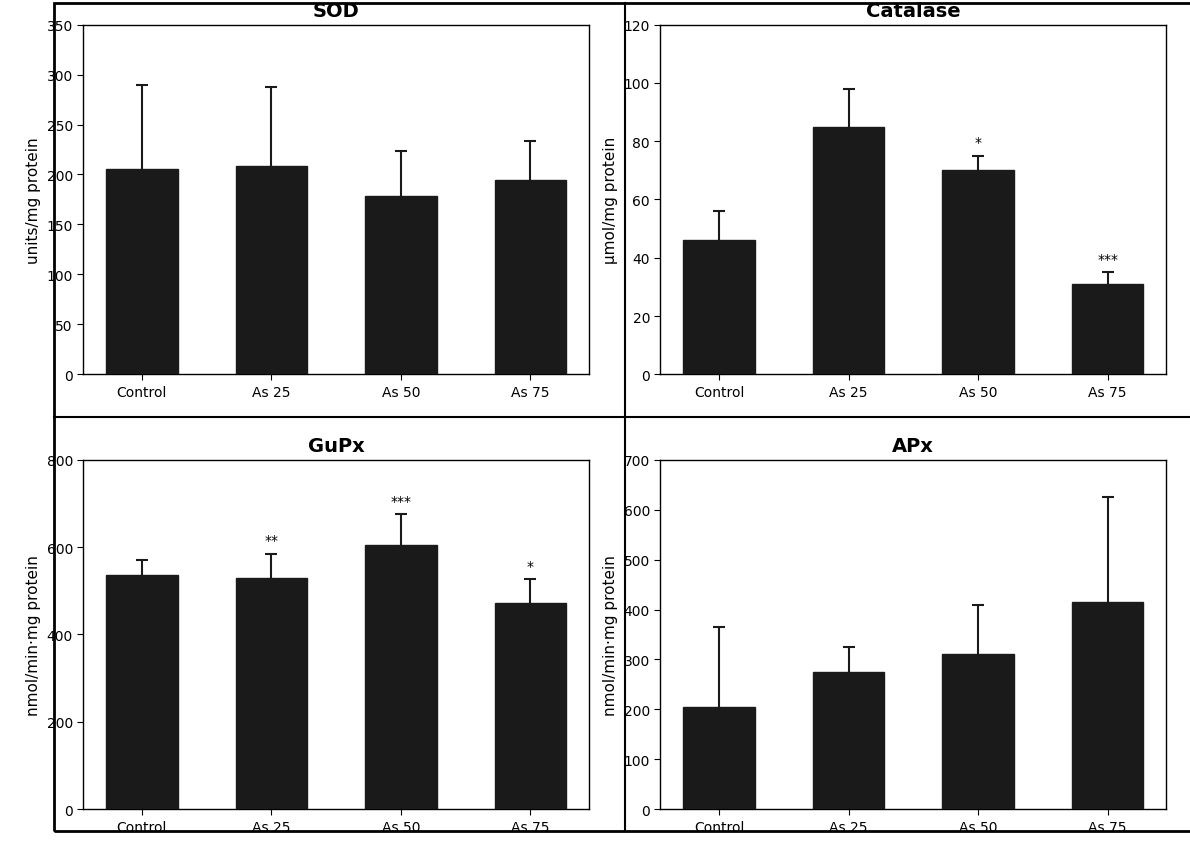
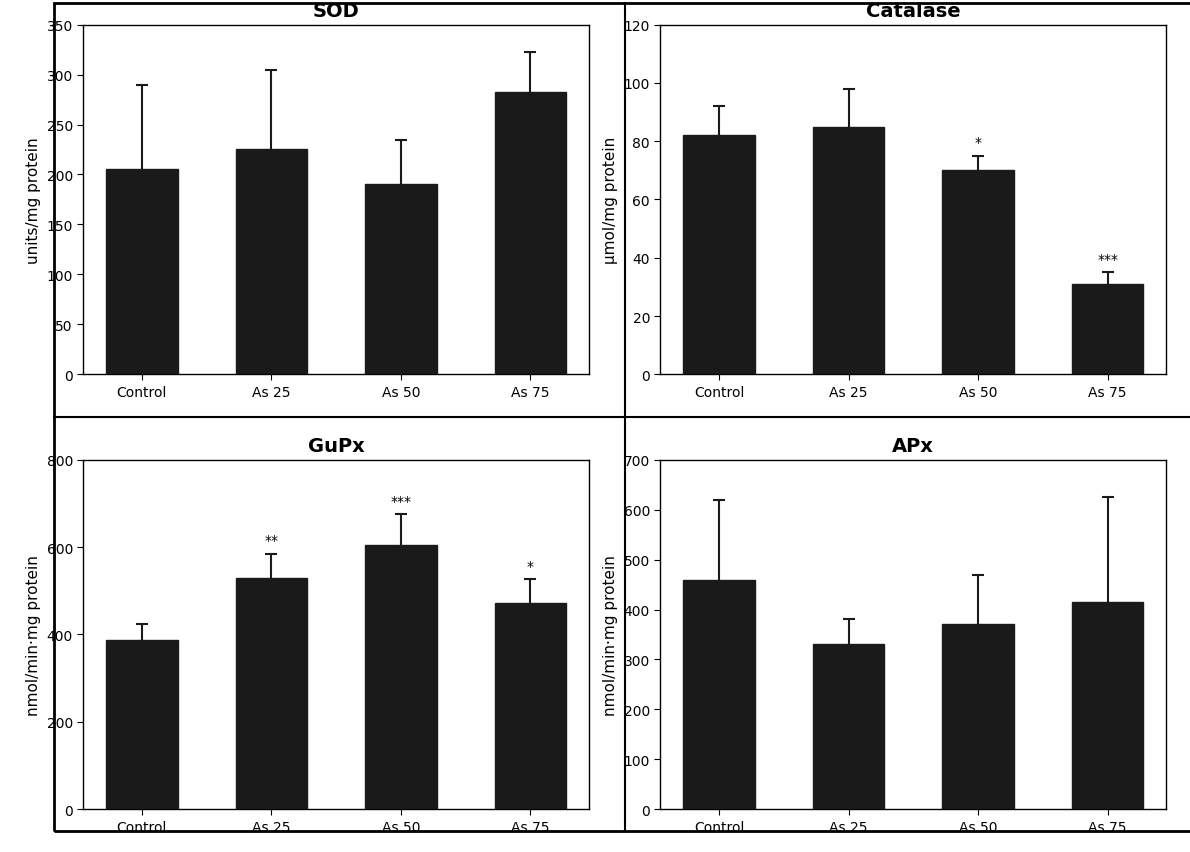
SOD/As 25: 208 -> 225
SOD/As 50: 178 -> 190
SOD/As 75: 194 -> 283
Catalase/Control: 46 -> 82
GuPx/Control: 535 -> 388
APx/Control: 205 -> 460
APx/As 25: 275 -> 330
APx/As 50: 310 -> 370
